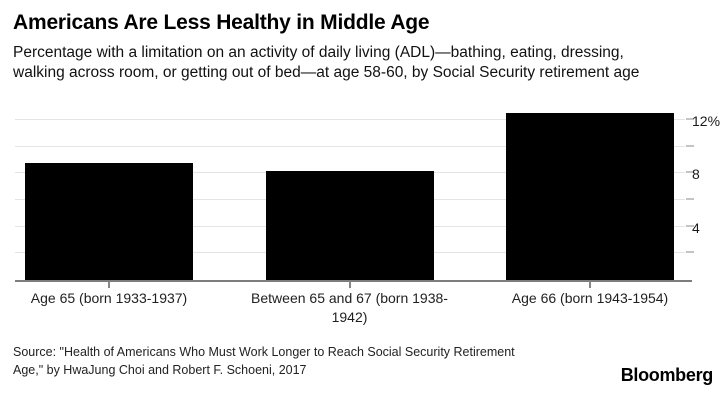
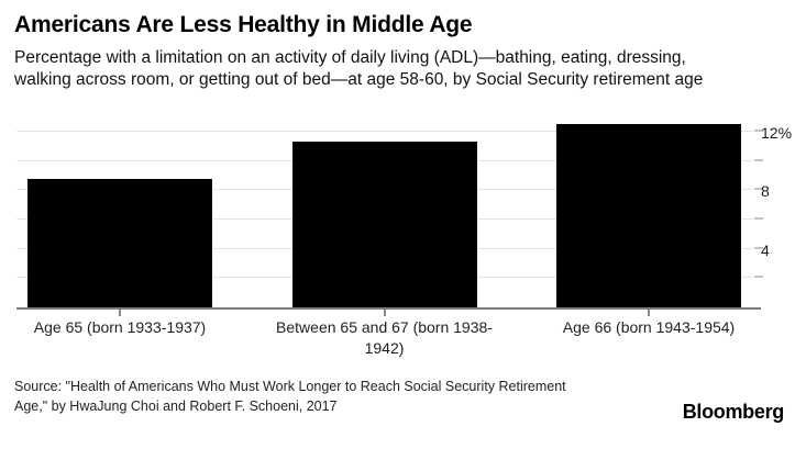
Between 65 and 67 (born 1938-1942): 8.2% -> 11.3%
